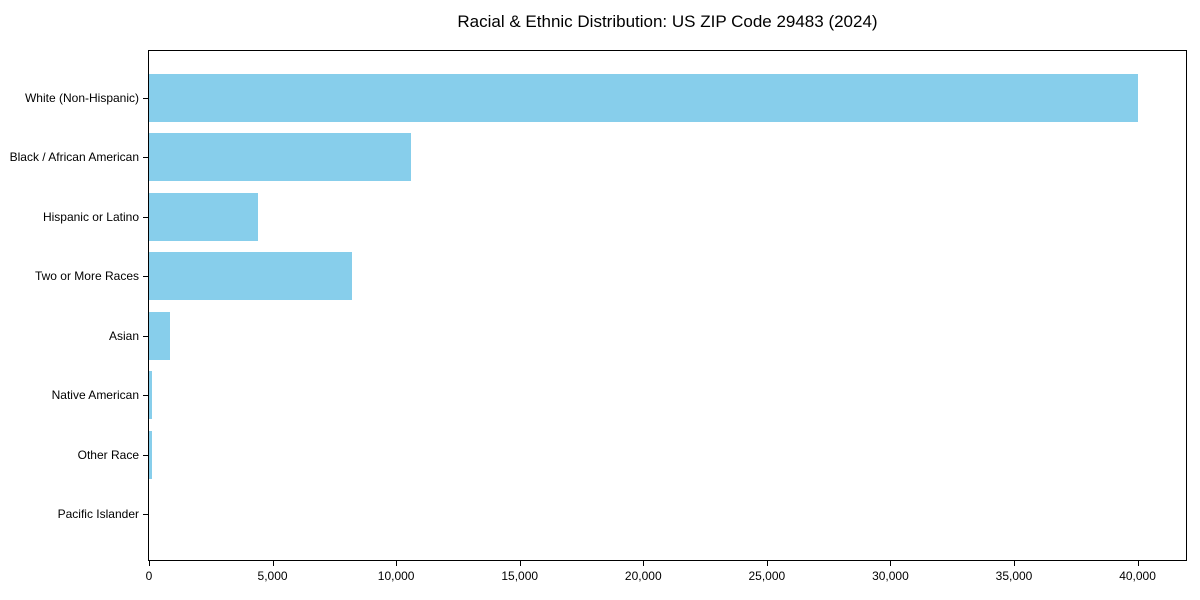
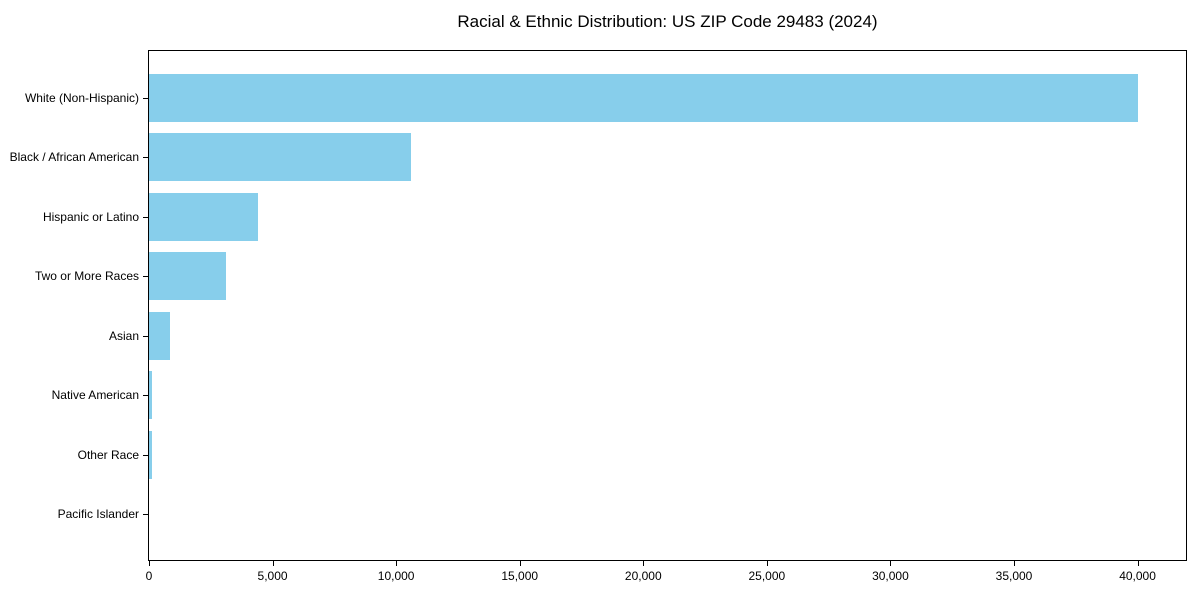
Two or More Races: 8200 -> 3100
